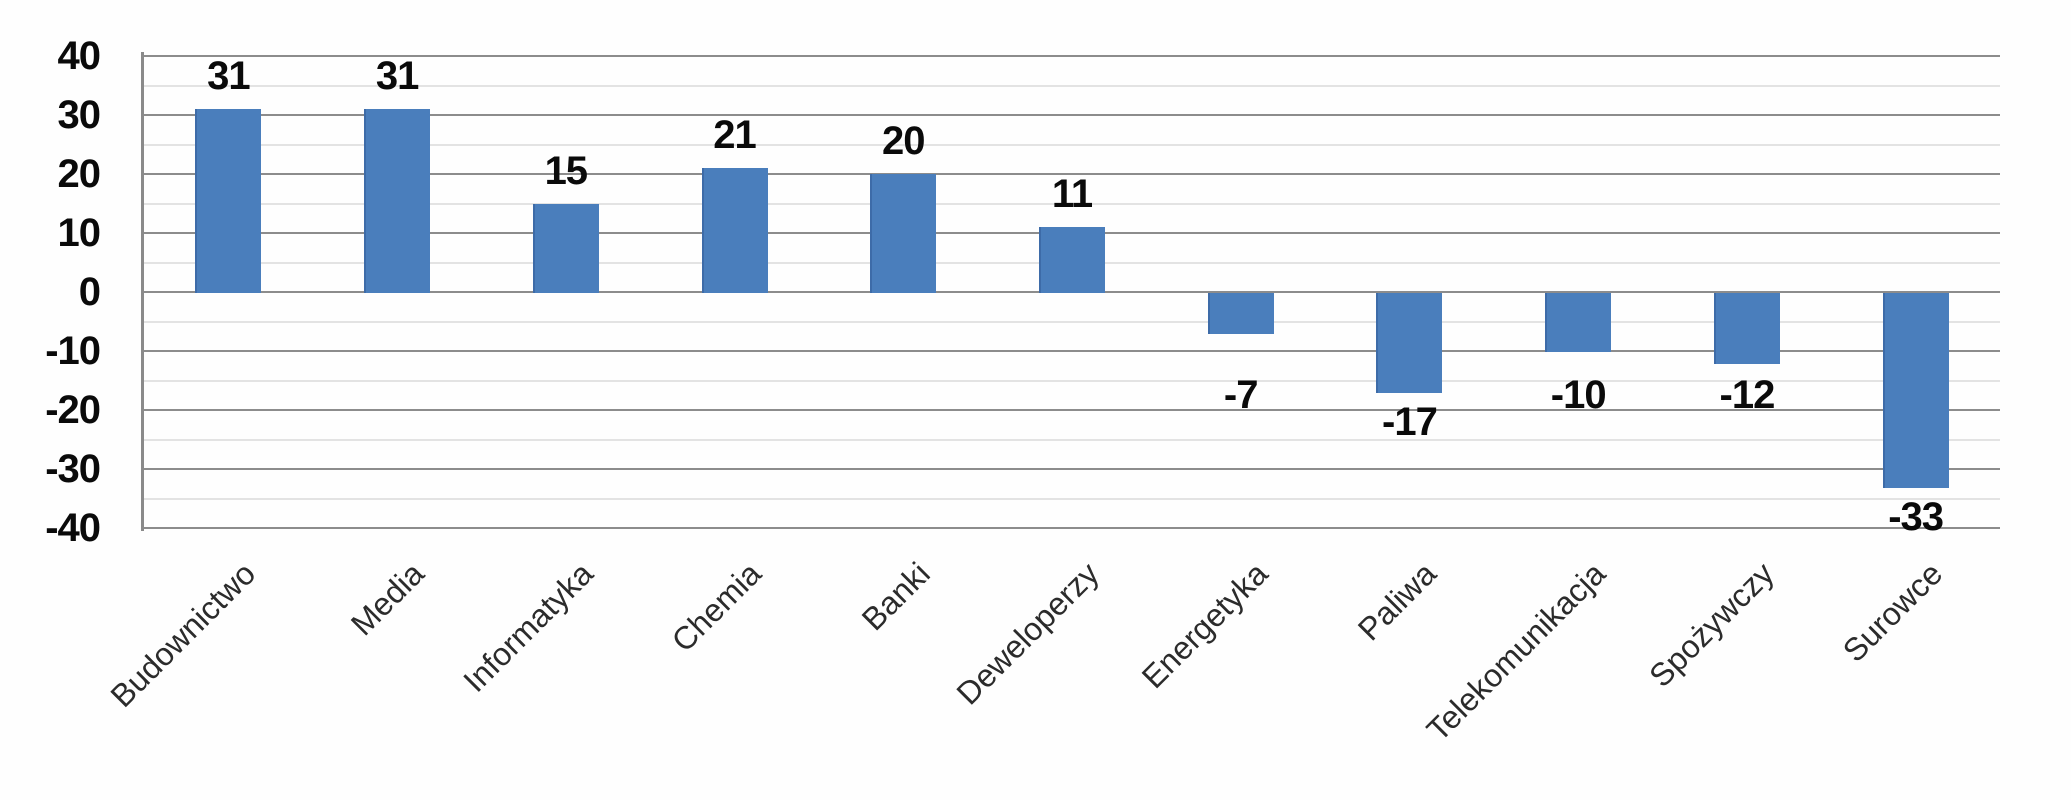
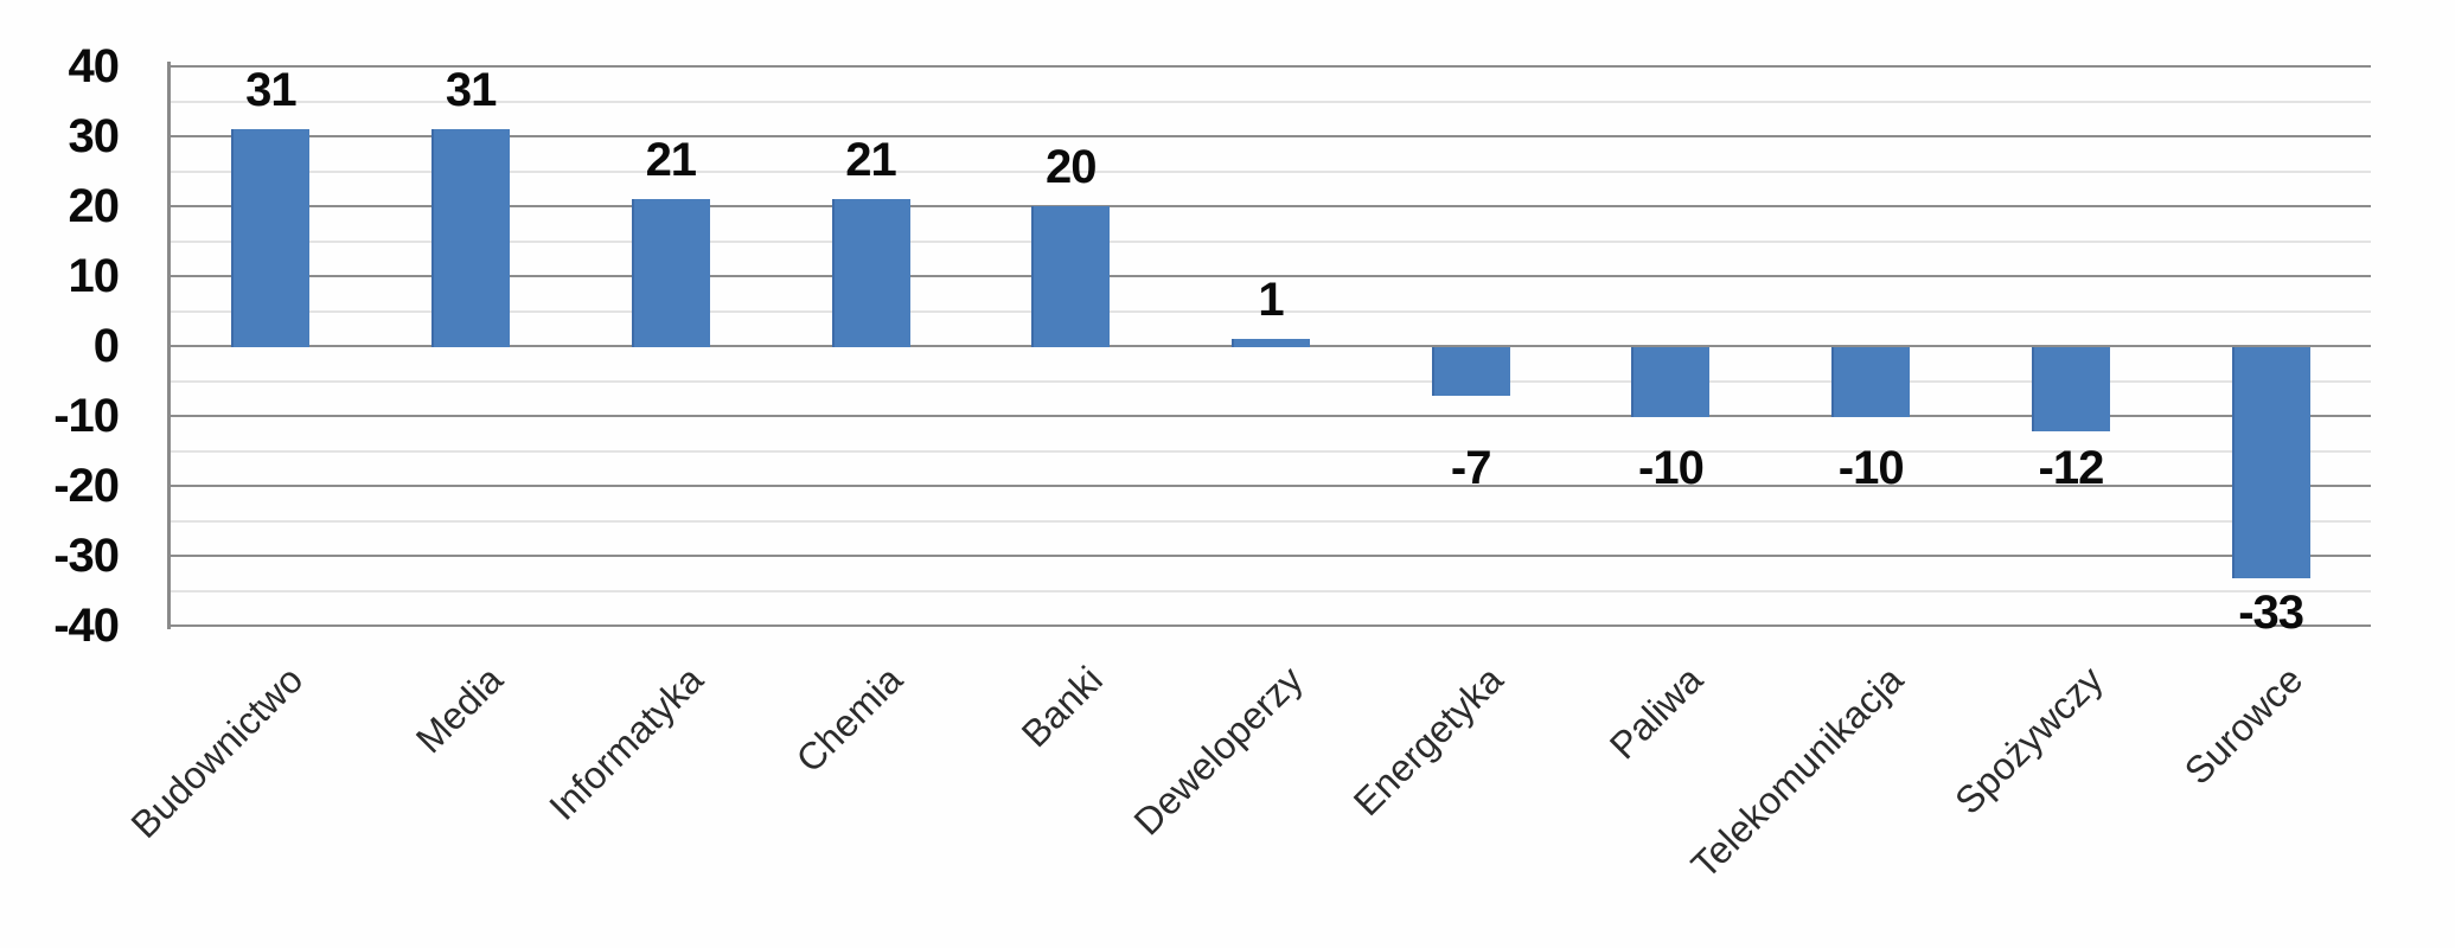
Informatyka: 15 -> 21
Deweloperzy: 11 -> 1
Paliwa: -17 -> -10
